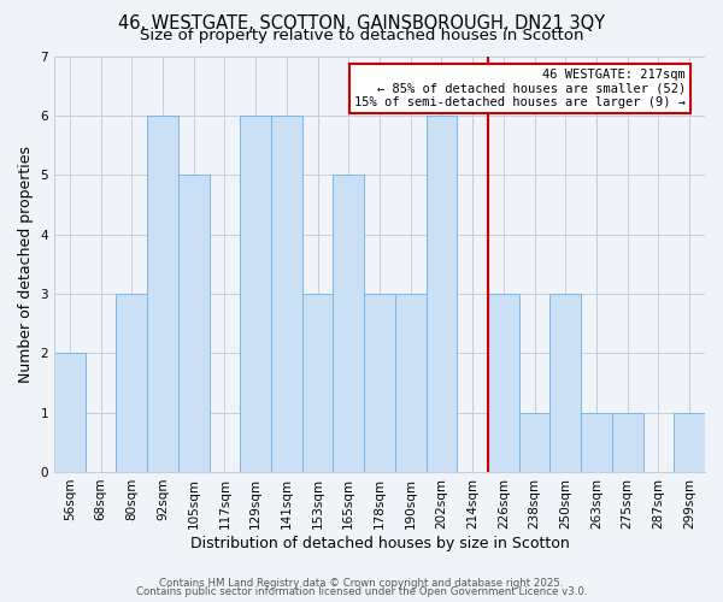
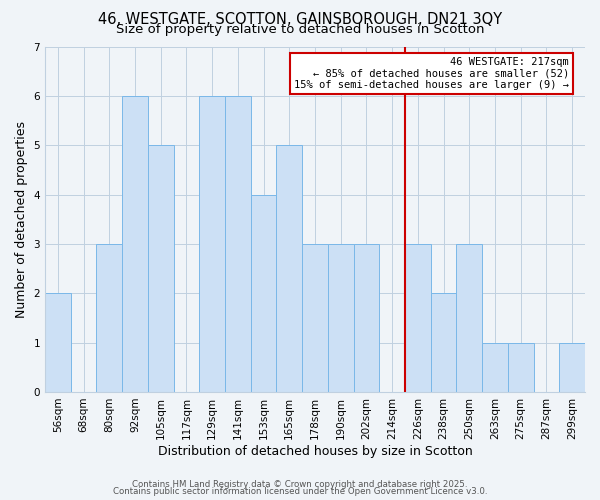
153sqm: 3 -> 4
202sqm: 6 -> 3
238sqm: 1 -> 2
